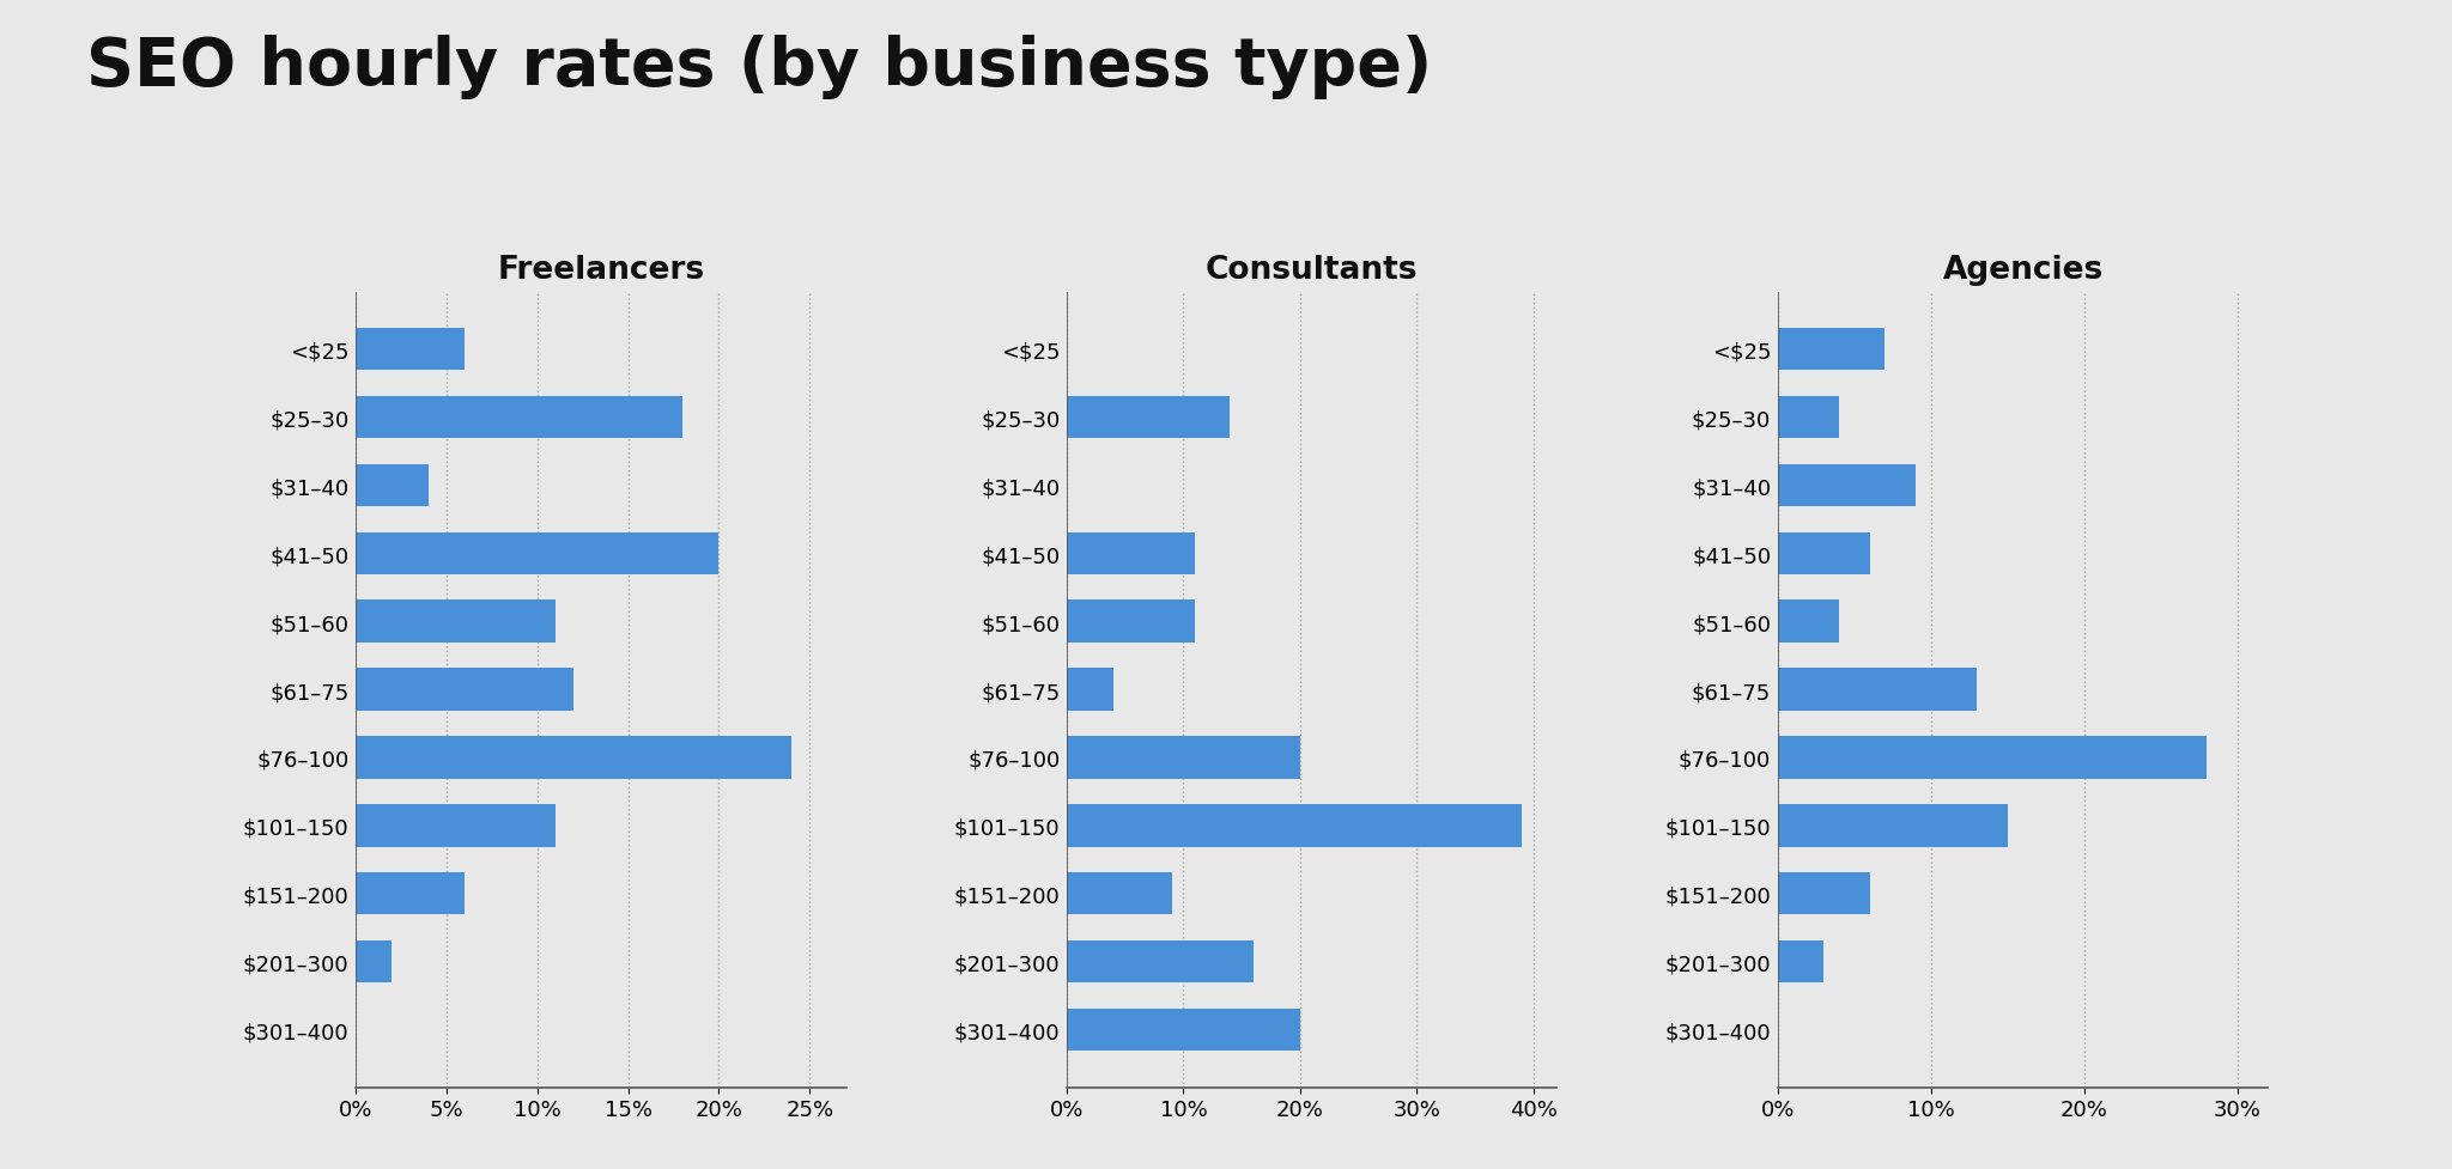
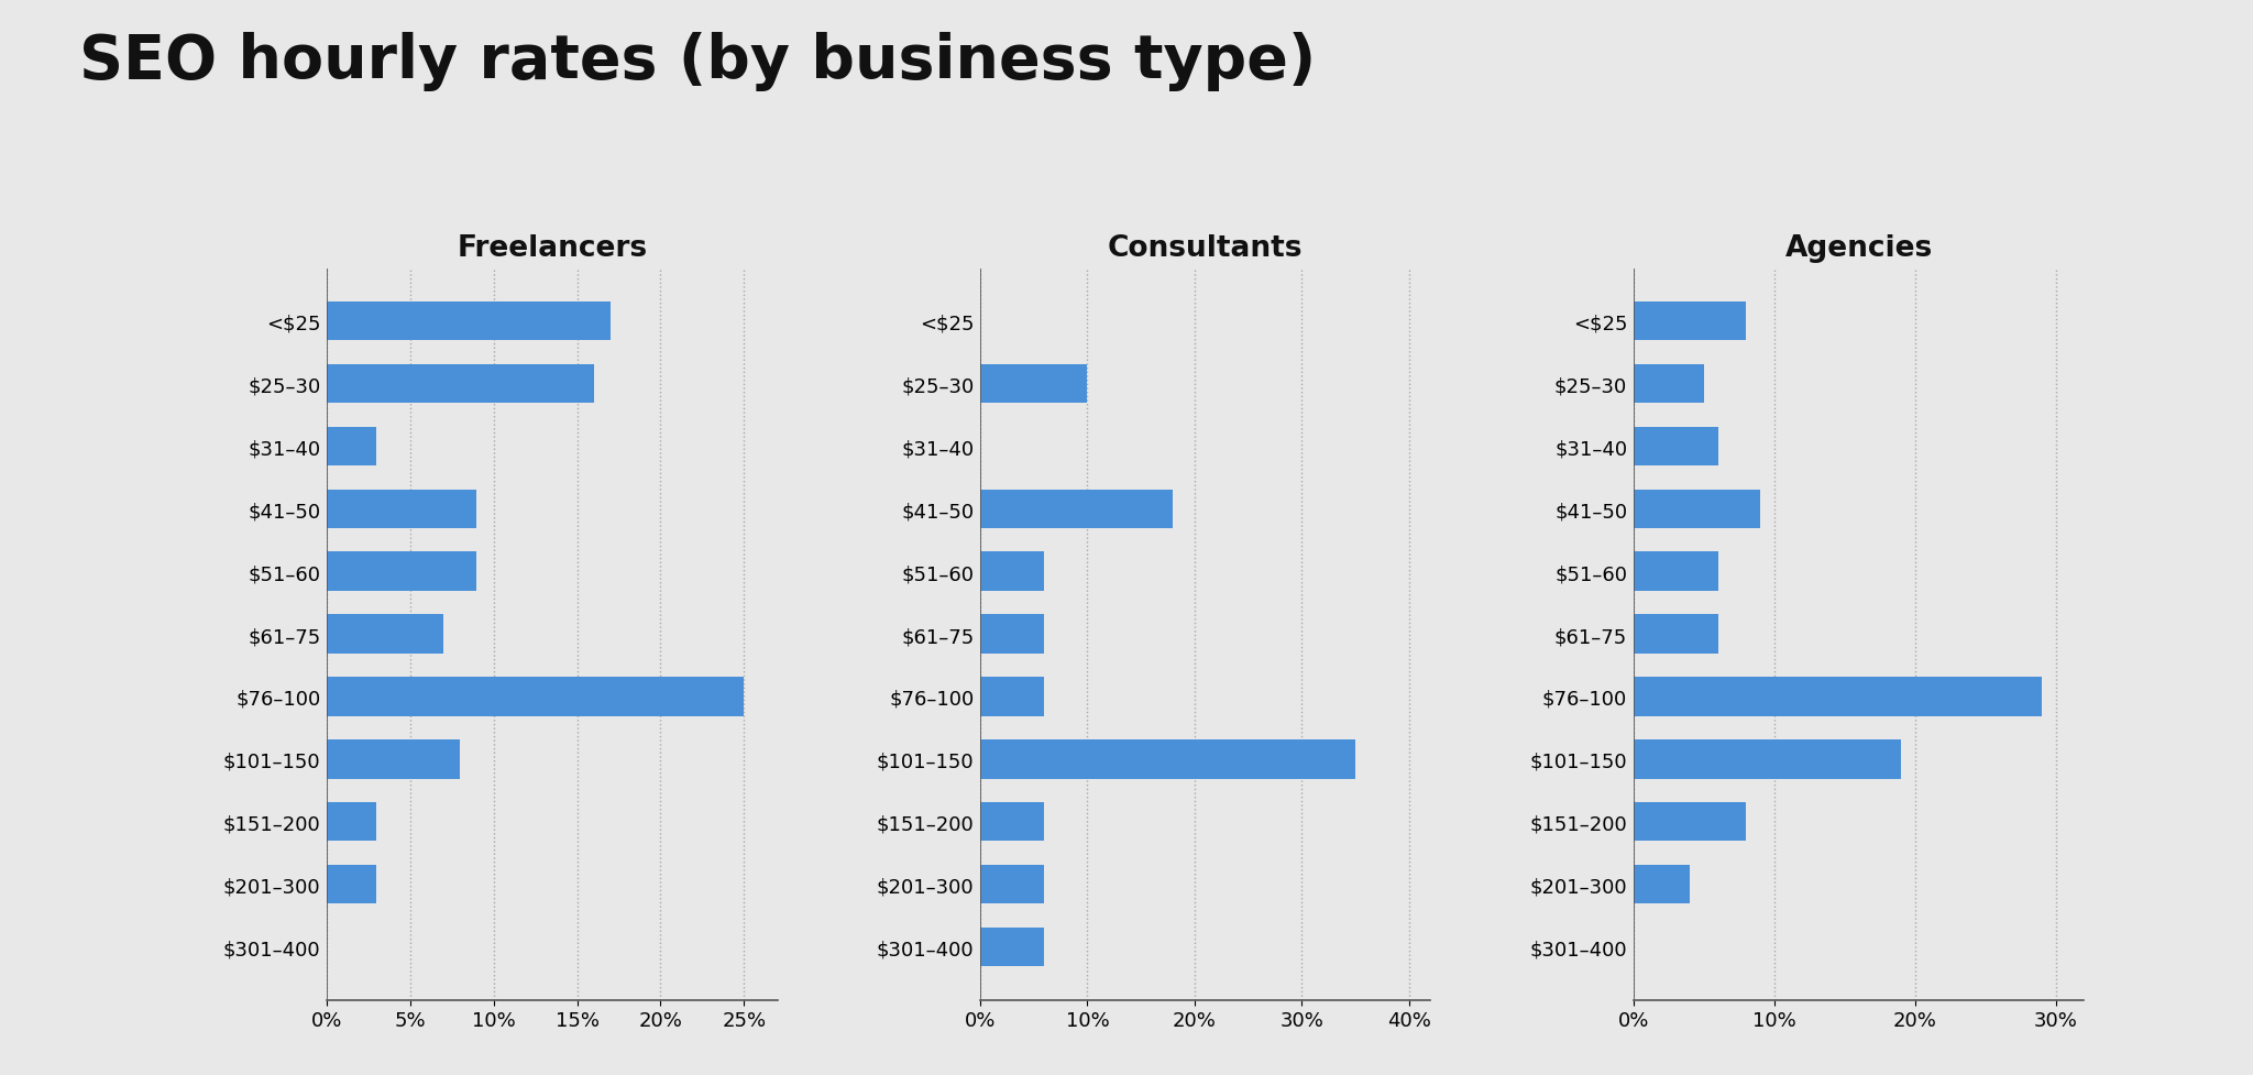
Freelancers/<$25: 6% -> 17%
Freelancers/$25–30: 18% -> 16%
Freelancers/$31–40: 4% -> 3%
Freelancers/$41–50: 20% -> 9%
Freelancers/$51–60: 11% -> 9%
Freelancers/$61–75: 12% -> 7%
Freelancers/$76–100: 24% -> 25%
Freelancers/$101–150: 11% -> 8%
Freelancers/$151–200: 6% -> 3%
Freelancers/$201–300: 2% -> 3%
Consultants/$25–30: 14% -> 10%
Consultants/$41–50: 11% -> 18%
Consultants/$51–60: 11% -> 6%
Consultants/$61–75: 4% -> 6%
Consultants/$76–100: 20% -> 6%
Consultants/$101–150: 39% -> 35%
Consultants/$151–200: 9% -> 6%
Consultants/$201–300: 16% -> 6%
Consultants/$301–400: 20% -> 6%
Agencies/<$25: 7% -> 8%
Agencies/$25–30: 4% -> 5%
Agencies/$31–40: 9% -> 6%
Agencies/$41–50: 6% -> 9%
Agencies/$51–60: 4% -> 6%
Agencies/$61–75: 13% -> 6%
Agencies/$76–100: 28% -> 29%
Agencies/$101–150: 15% -> 19%
Agencies/$151–200: 6% -> 8%
Agencies/$201–300: 3% -> 4%
